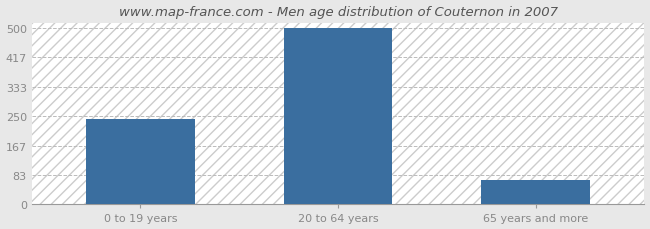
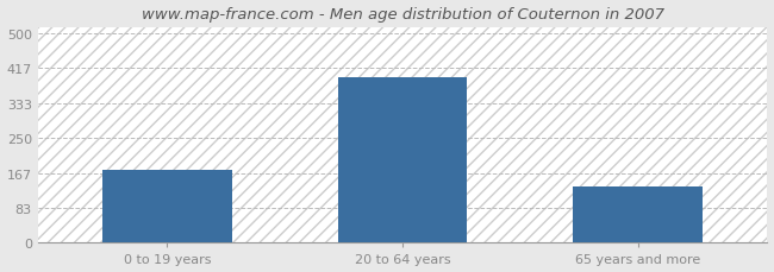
0 to 19 years: 242 -> 175
20 to 64 years: 500 -> 395
65 years and more: 70 -> 135
